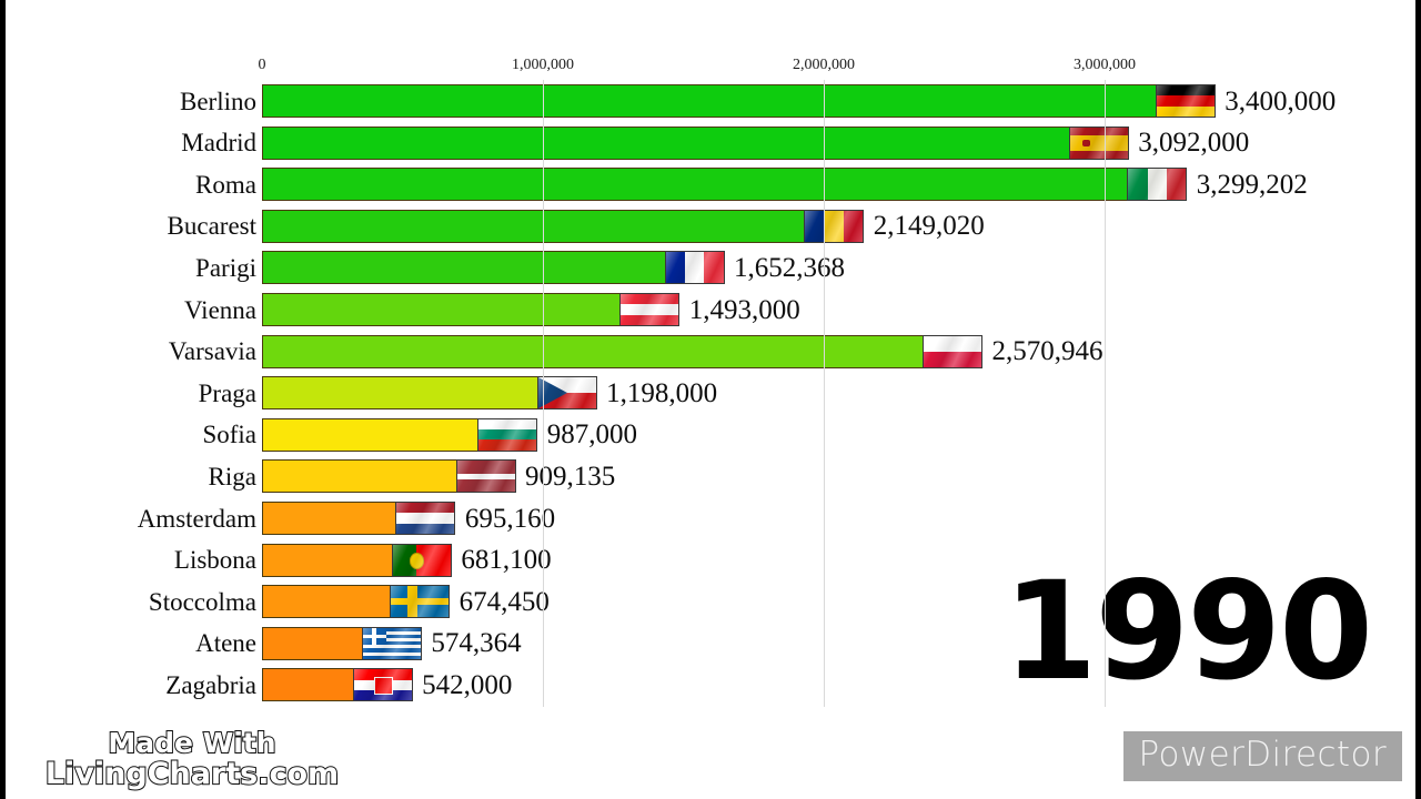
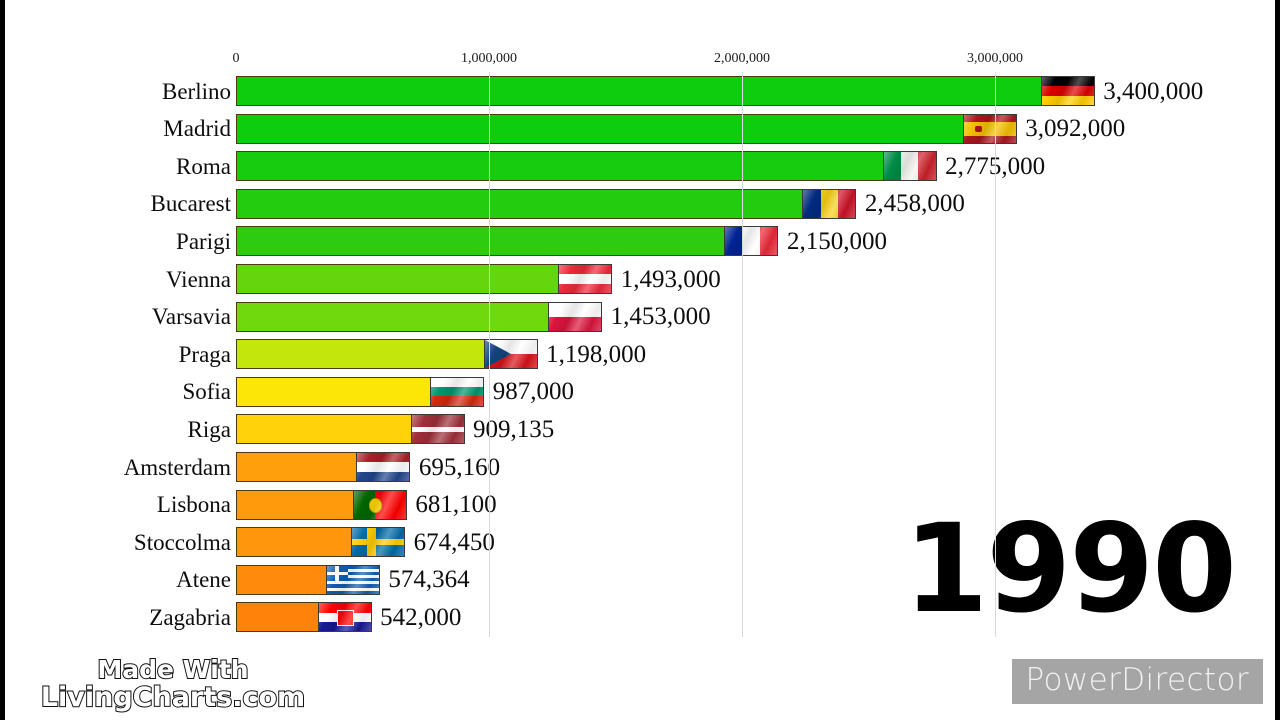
Roma: 3,299,202 -> 2,775,000
Bucarest: 2,149,020 -> 2,458,000
Parigi: 1,652,368 -> 2,150,000
Varsavia: 2,570,946 -> 1,453,000
